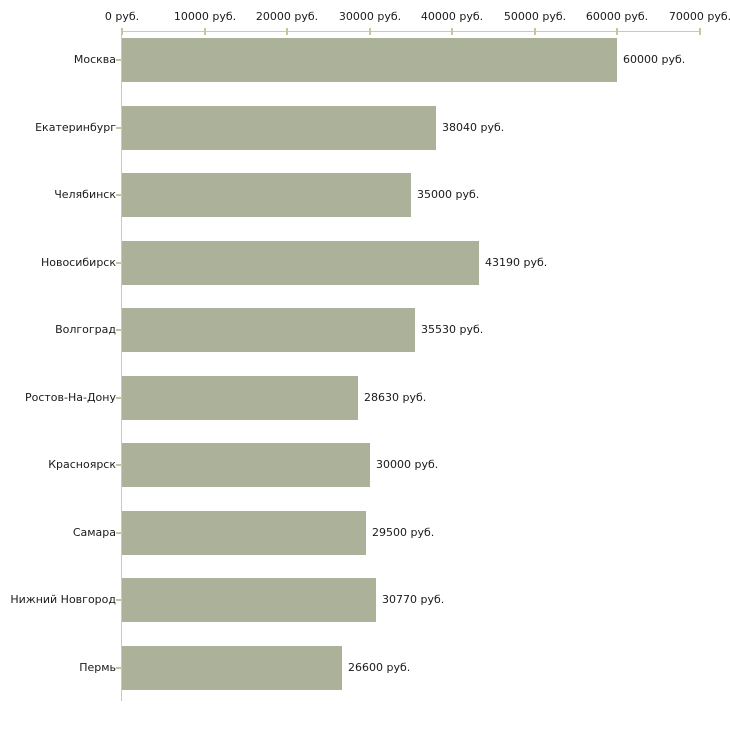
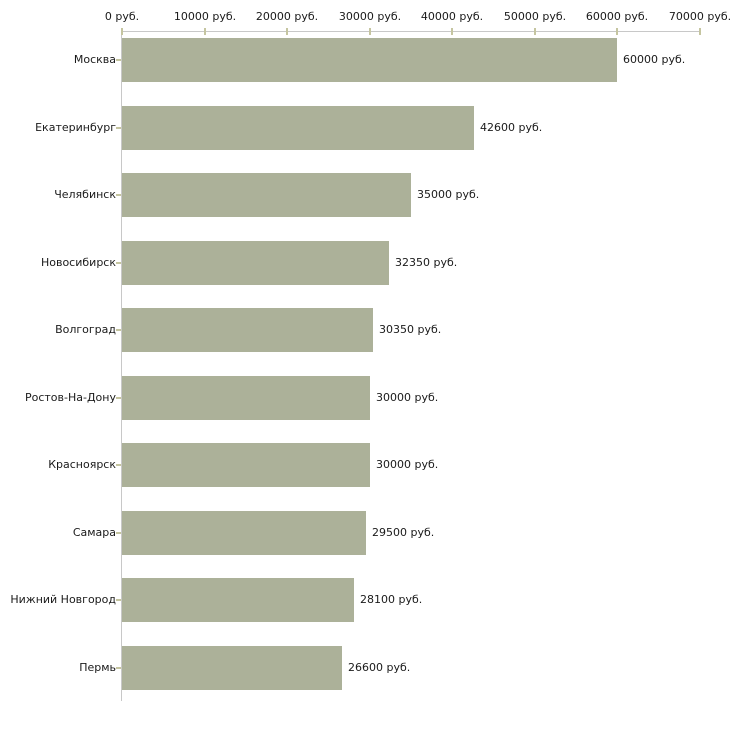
Екатеринбург: 38040 -> 42600
Новосибирск: 43190 -> 32350
Волгоград: 35530 -> 30350
Ростов-На-Дону: 28630 -> 30000
Нижний Новгород: 30770 -> 28100
